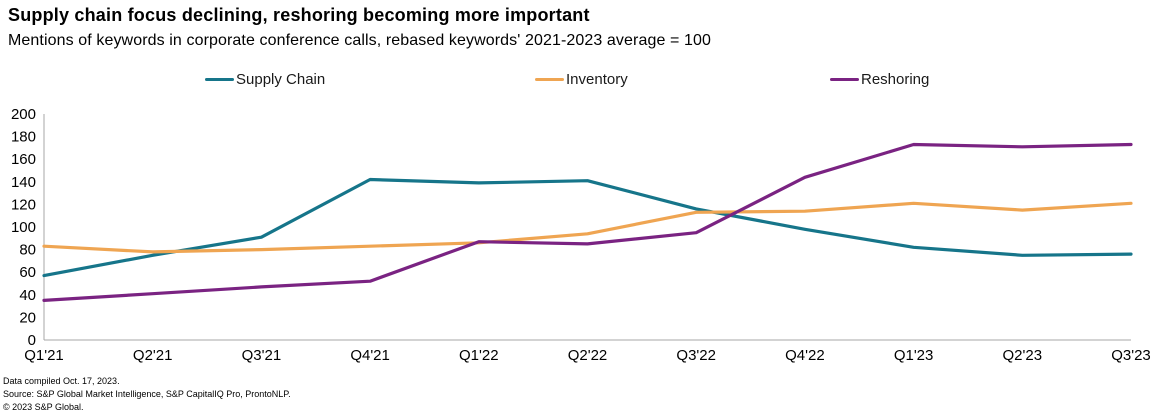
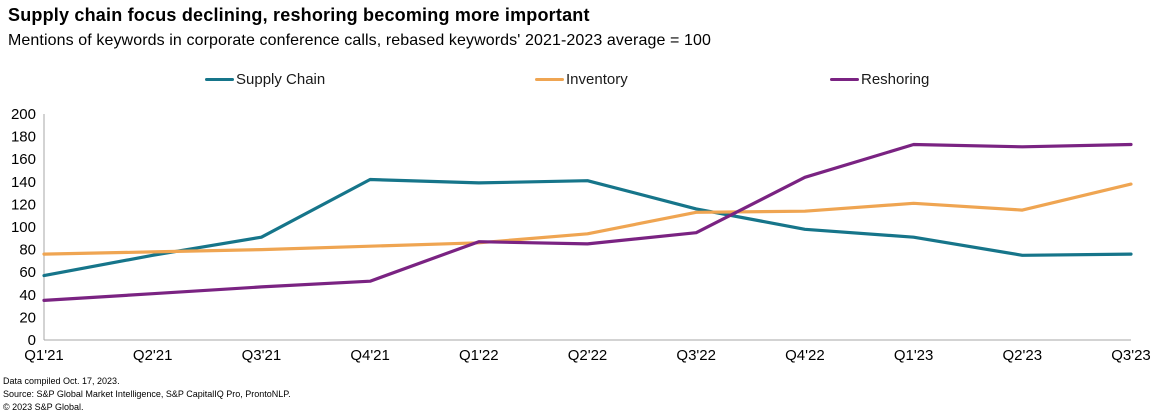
Inventory/Q1'21: 83 -> 76
Supply Chain/Q1'23: 82 -> 91
Inventory/Q3'23: 121 -> 138
